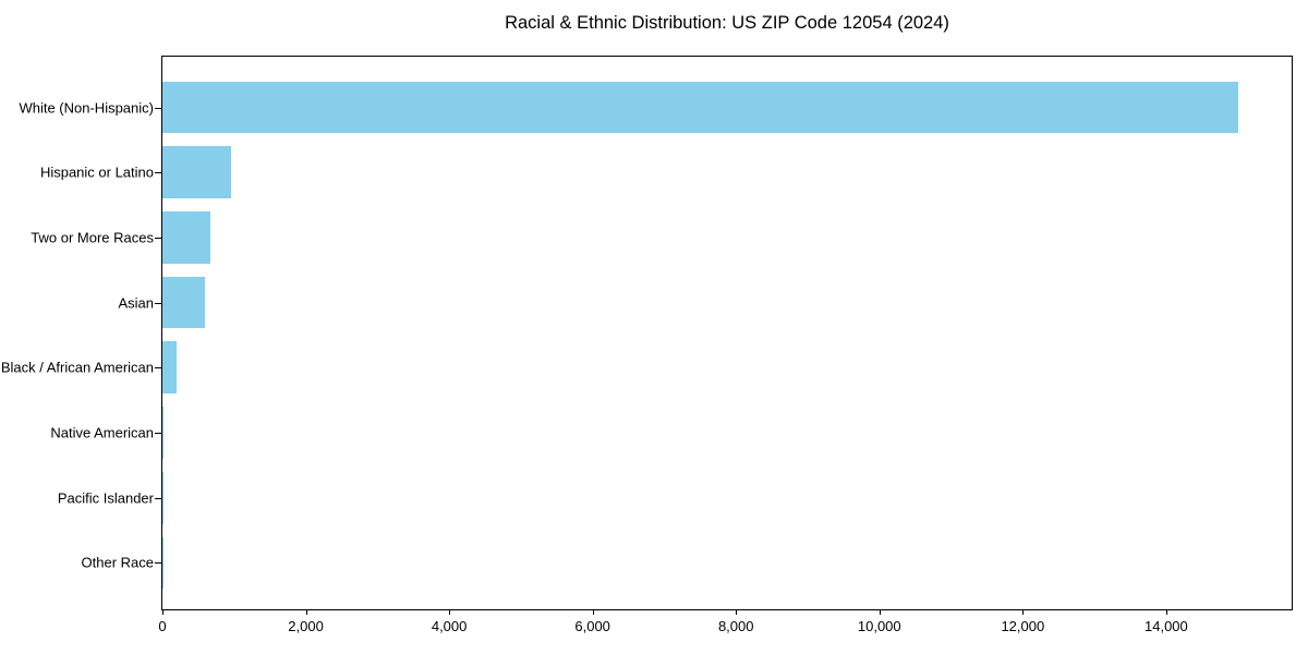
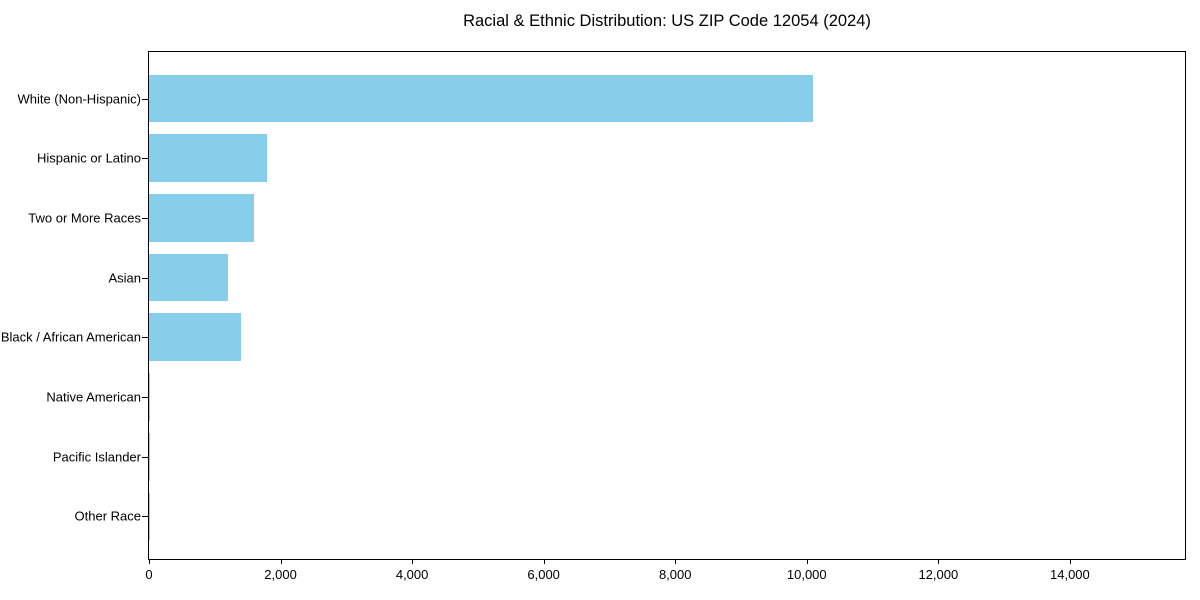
White (Non-Hispanic): 15000 -> 10100
Hispanic or Latino: 1000 -> 1800
Two or More Races: 700 -> 1600
Asian: 600 -> 1200
Black / African American: 200 -> 1400
